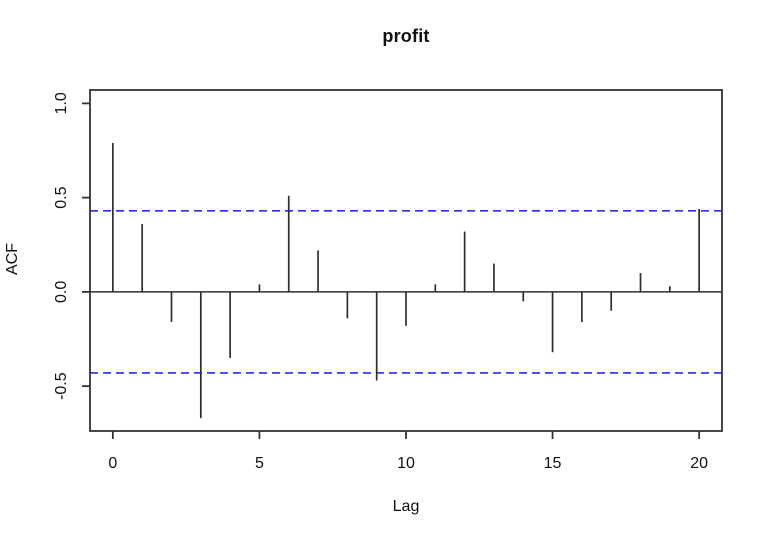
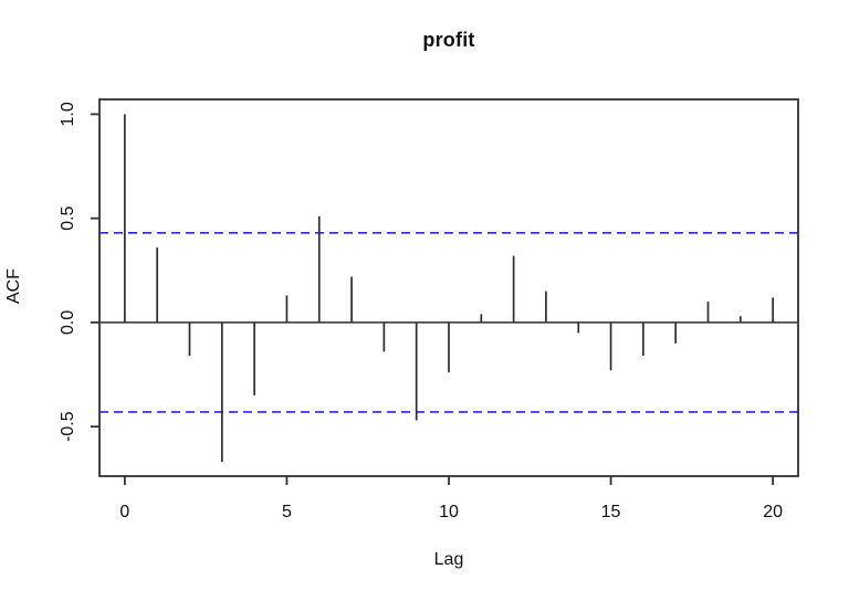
0: 0.79 -> 1.00
5: 0.04 -> 0.13
10: -0.18 -> -0.24
15: -0.32 -> -0.23
20: 0.44 -> 0.12
